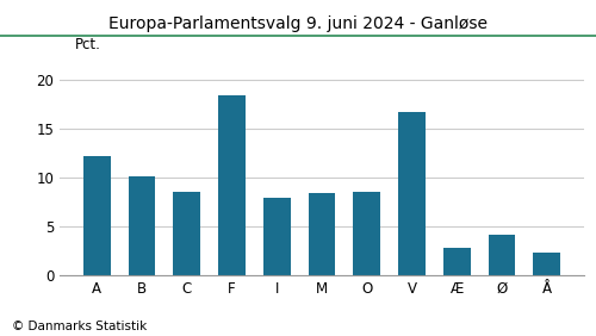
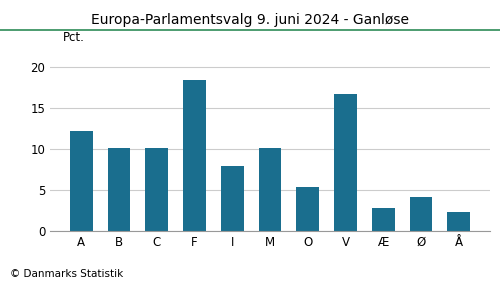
C: 8.6 -> 10.1
M: 8.4 -> 10.1
O: 8.6 -> 5.4
